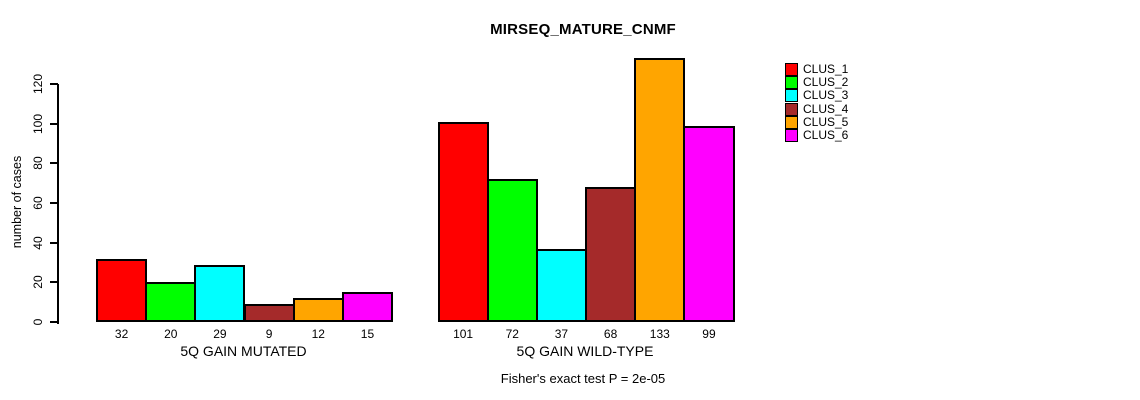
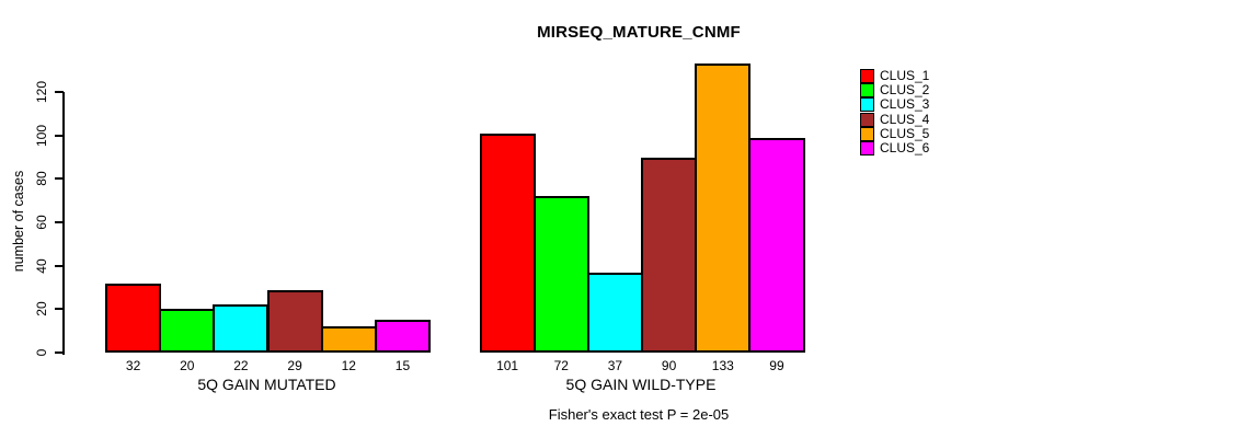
CLUS_3/5Q GAIN MUTATED: 29 -> 22
CLUS_4/5Q GAIN MUTATED: 9 -> 29
CLUS_4/5Q GAIN WILD-TYPE: 68 -> 90
